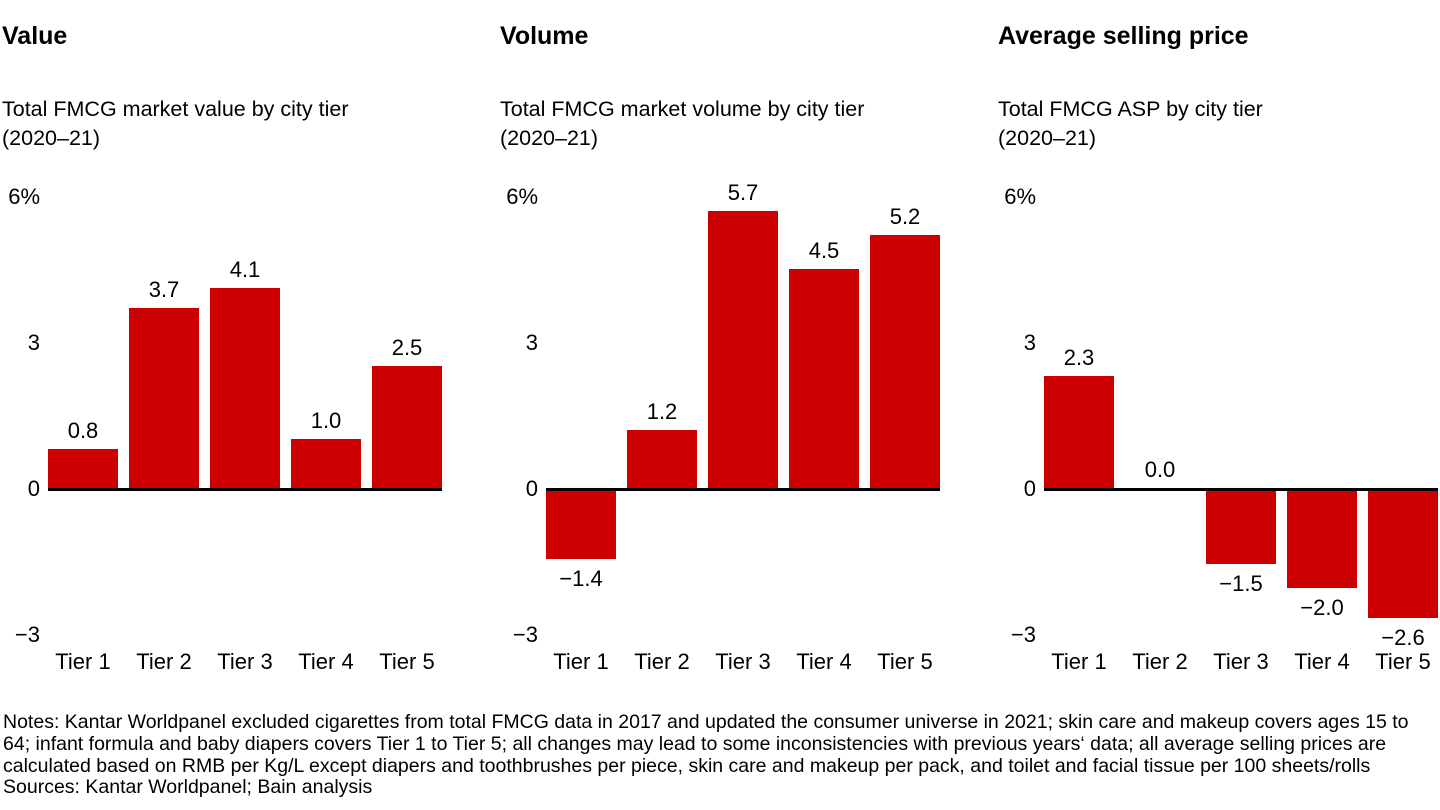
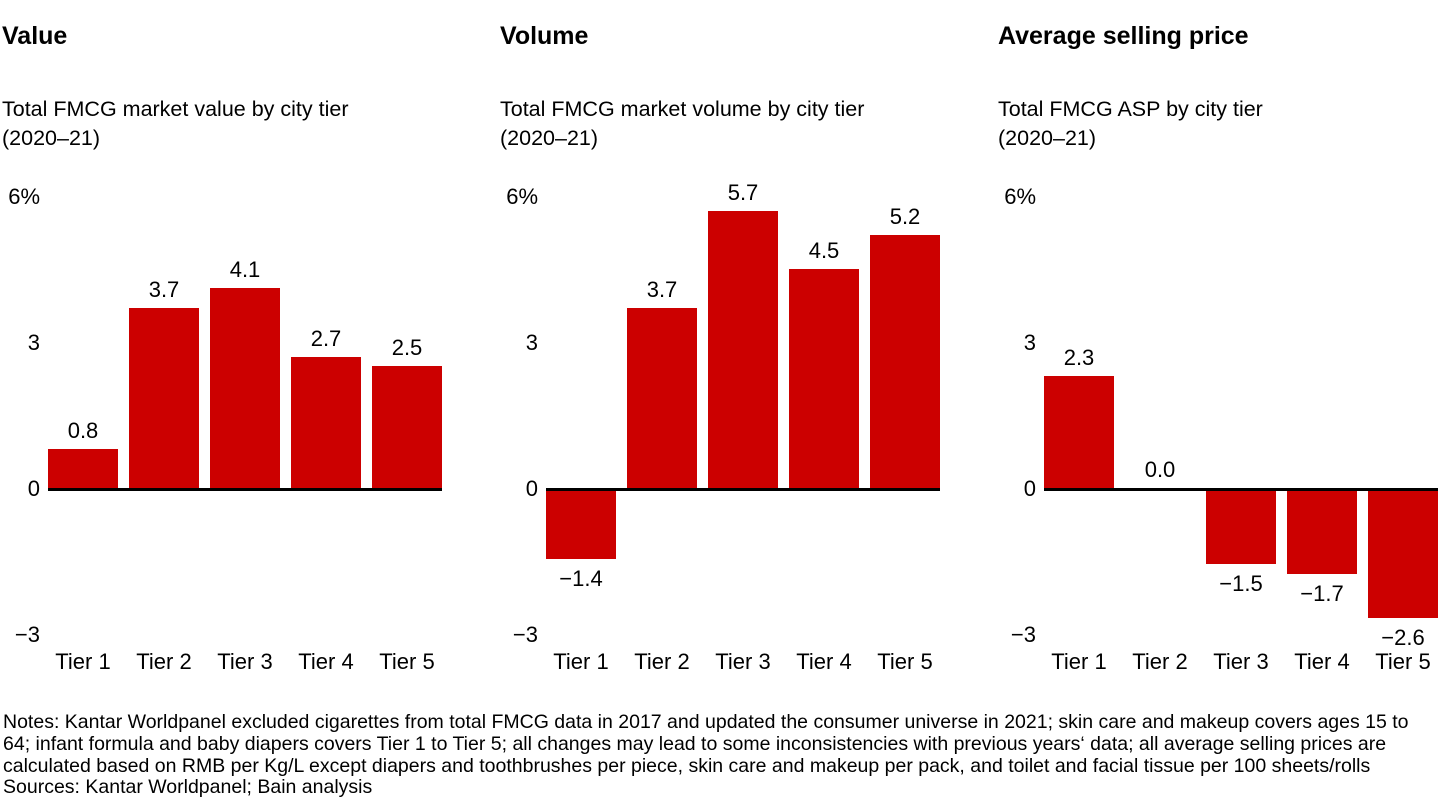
Value/Tier 4: 1.0 -> 2.7
Volume/Tier 2: 1.2 -> 3.7
Average selling price/Tier 4: −2.0 -> −1.7
